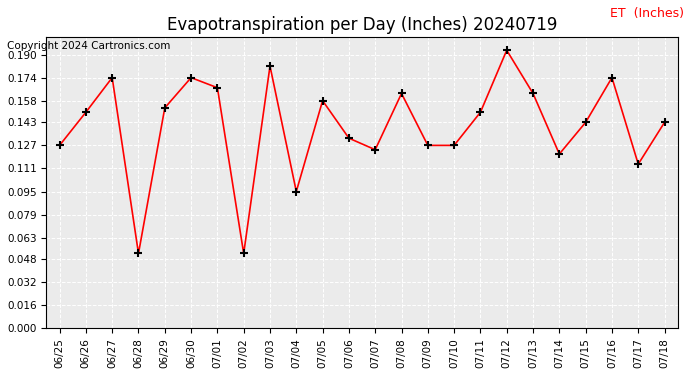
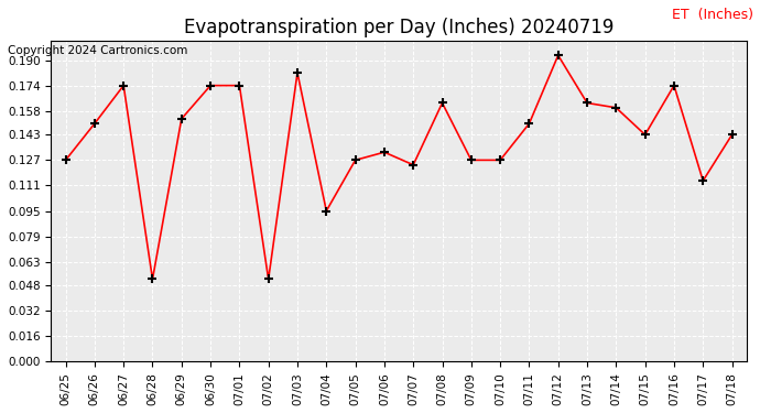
07/01: 0.167 -> 0.174
07/05: 0.158 -> 0.127
07/14: 0.121 -> 0.160
